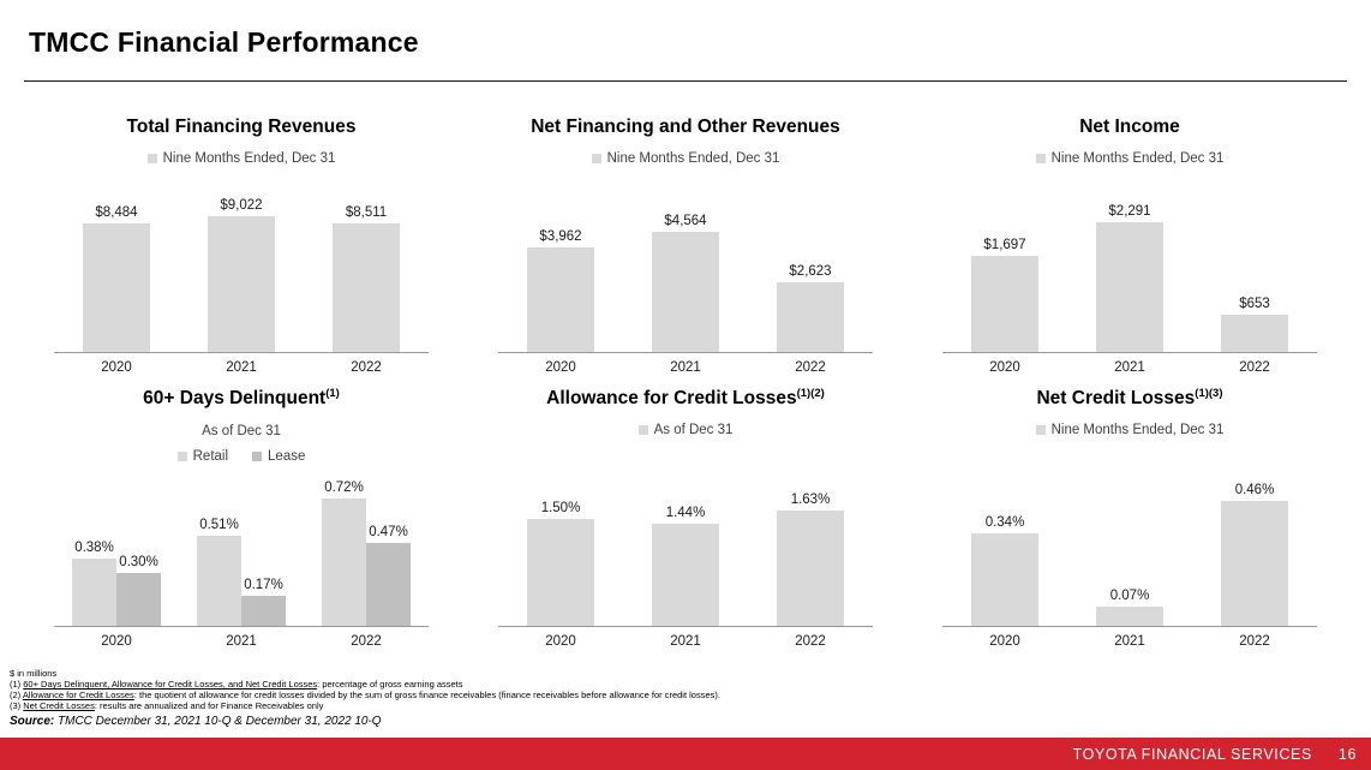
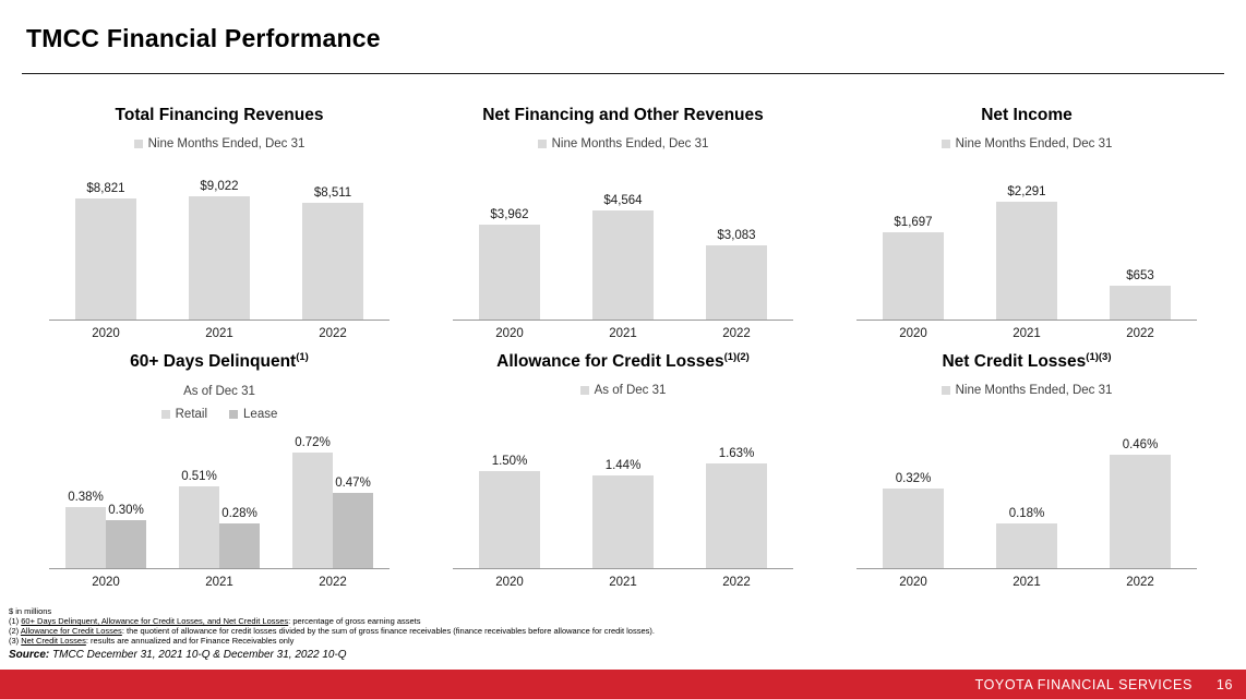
Total Financing Revenues/2020: $8,484 -> $8,821
Net Financing and Other Revenues/2022: $2,623 -> $3,083
60+ Days Delinquent/Lease/2021: 0.17% -> 0.28%
Net Credit Losses/2020: 0.34% -> 0.32%
Net Credit Losses/2021: 0.07% -> 0.18%
